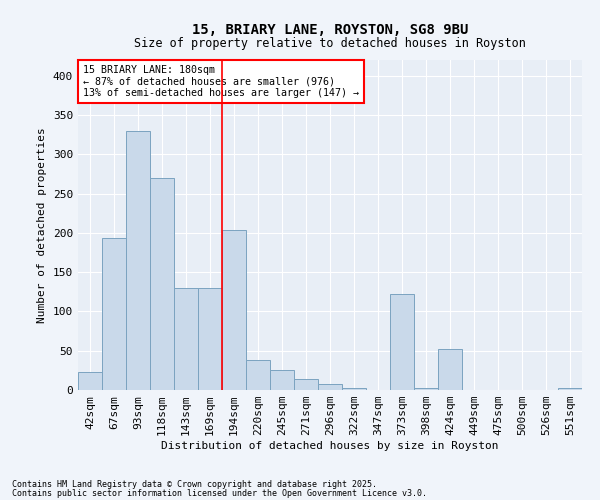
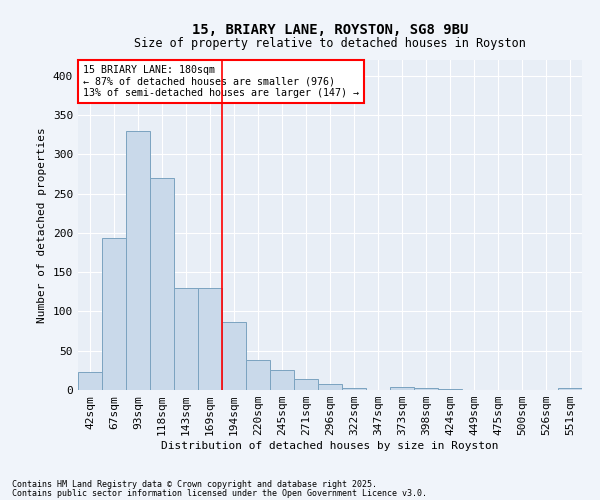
194sqm: 204 -> 86
373sqm: 122 -> 4
424sqm: 52 -> 1
